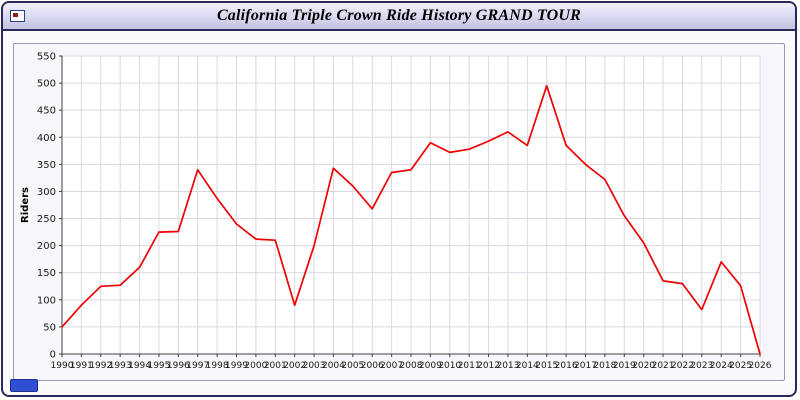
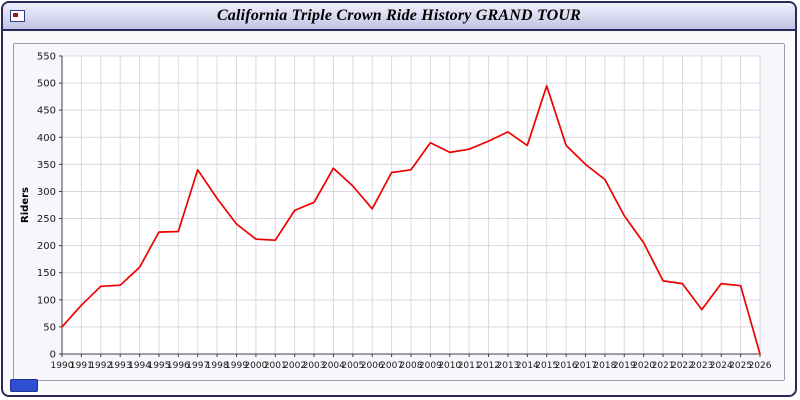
2002: 90 -> 260
2003: 200 -> 280
2024: 170 -> 130
